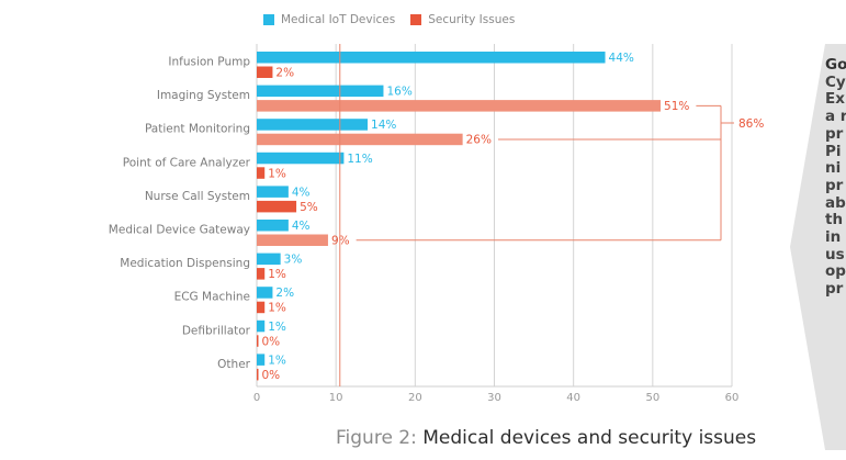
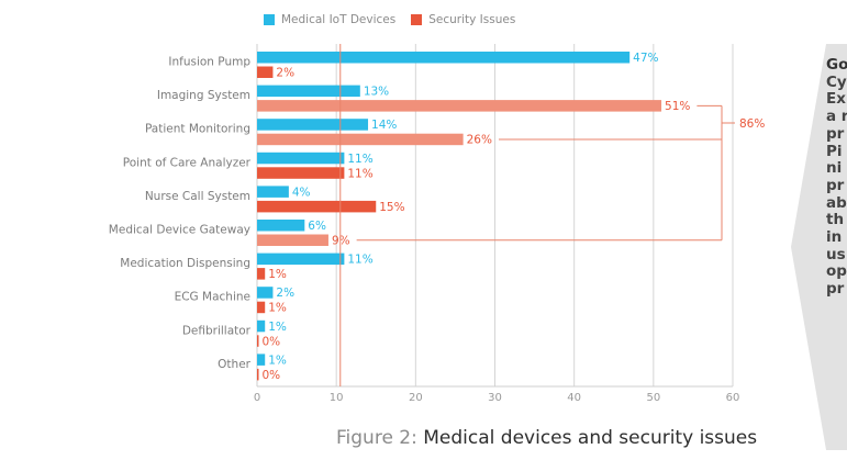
Medical IoT Devices/Infusion Pump: 44% -> 47%
Medical IoT Devices/Imaging System: 16% -> 13%
Security Issues/Point of Care Analyzer: 1% -> 11%
Security Issues/Nurse Call System: 5% -> 15%
Medical IoT Devices/Medical Device Gateway: 4% -> 6%
Medical IoT Devices/Medication Dispensing: 3% -> 11%
